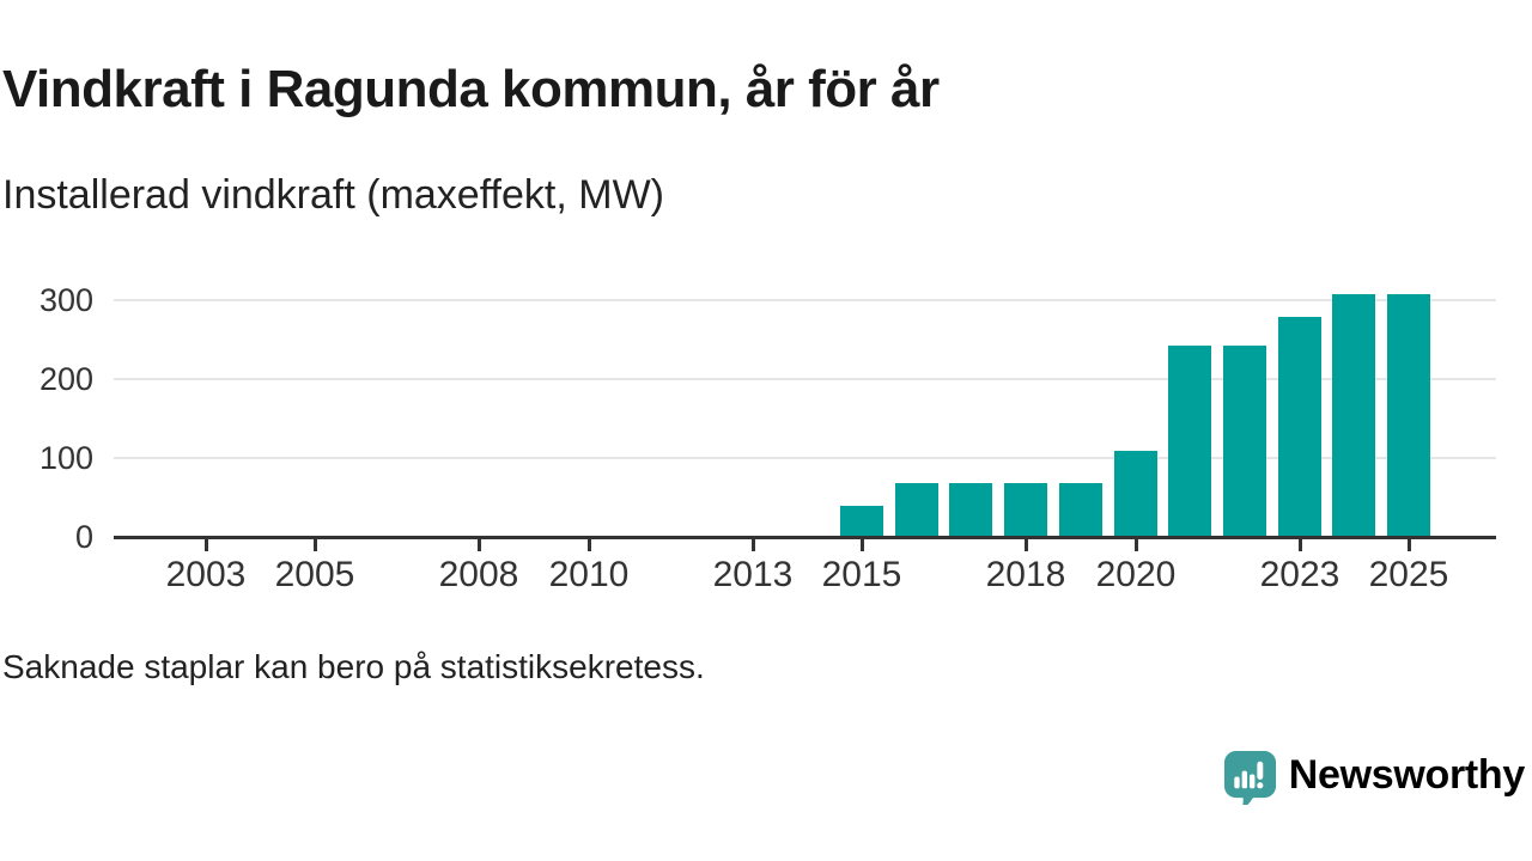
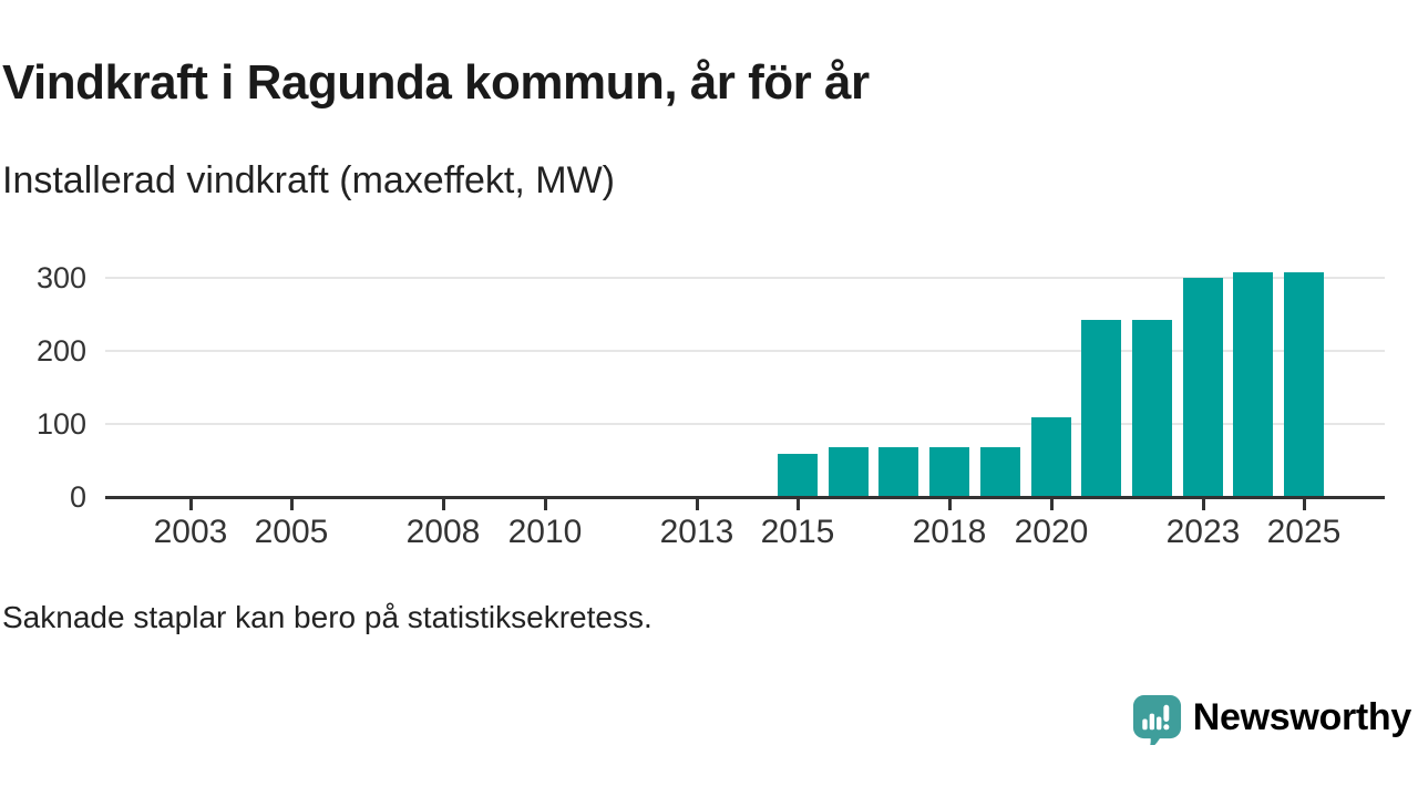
2015: 40 -> 60
2023: 280 -> 300
